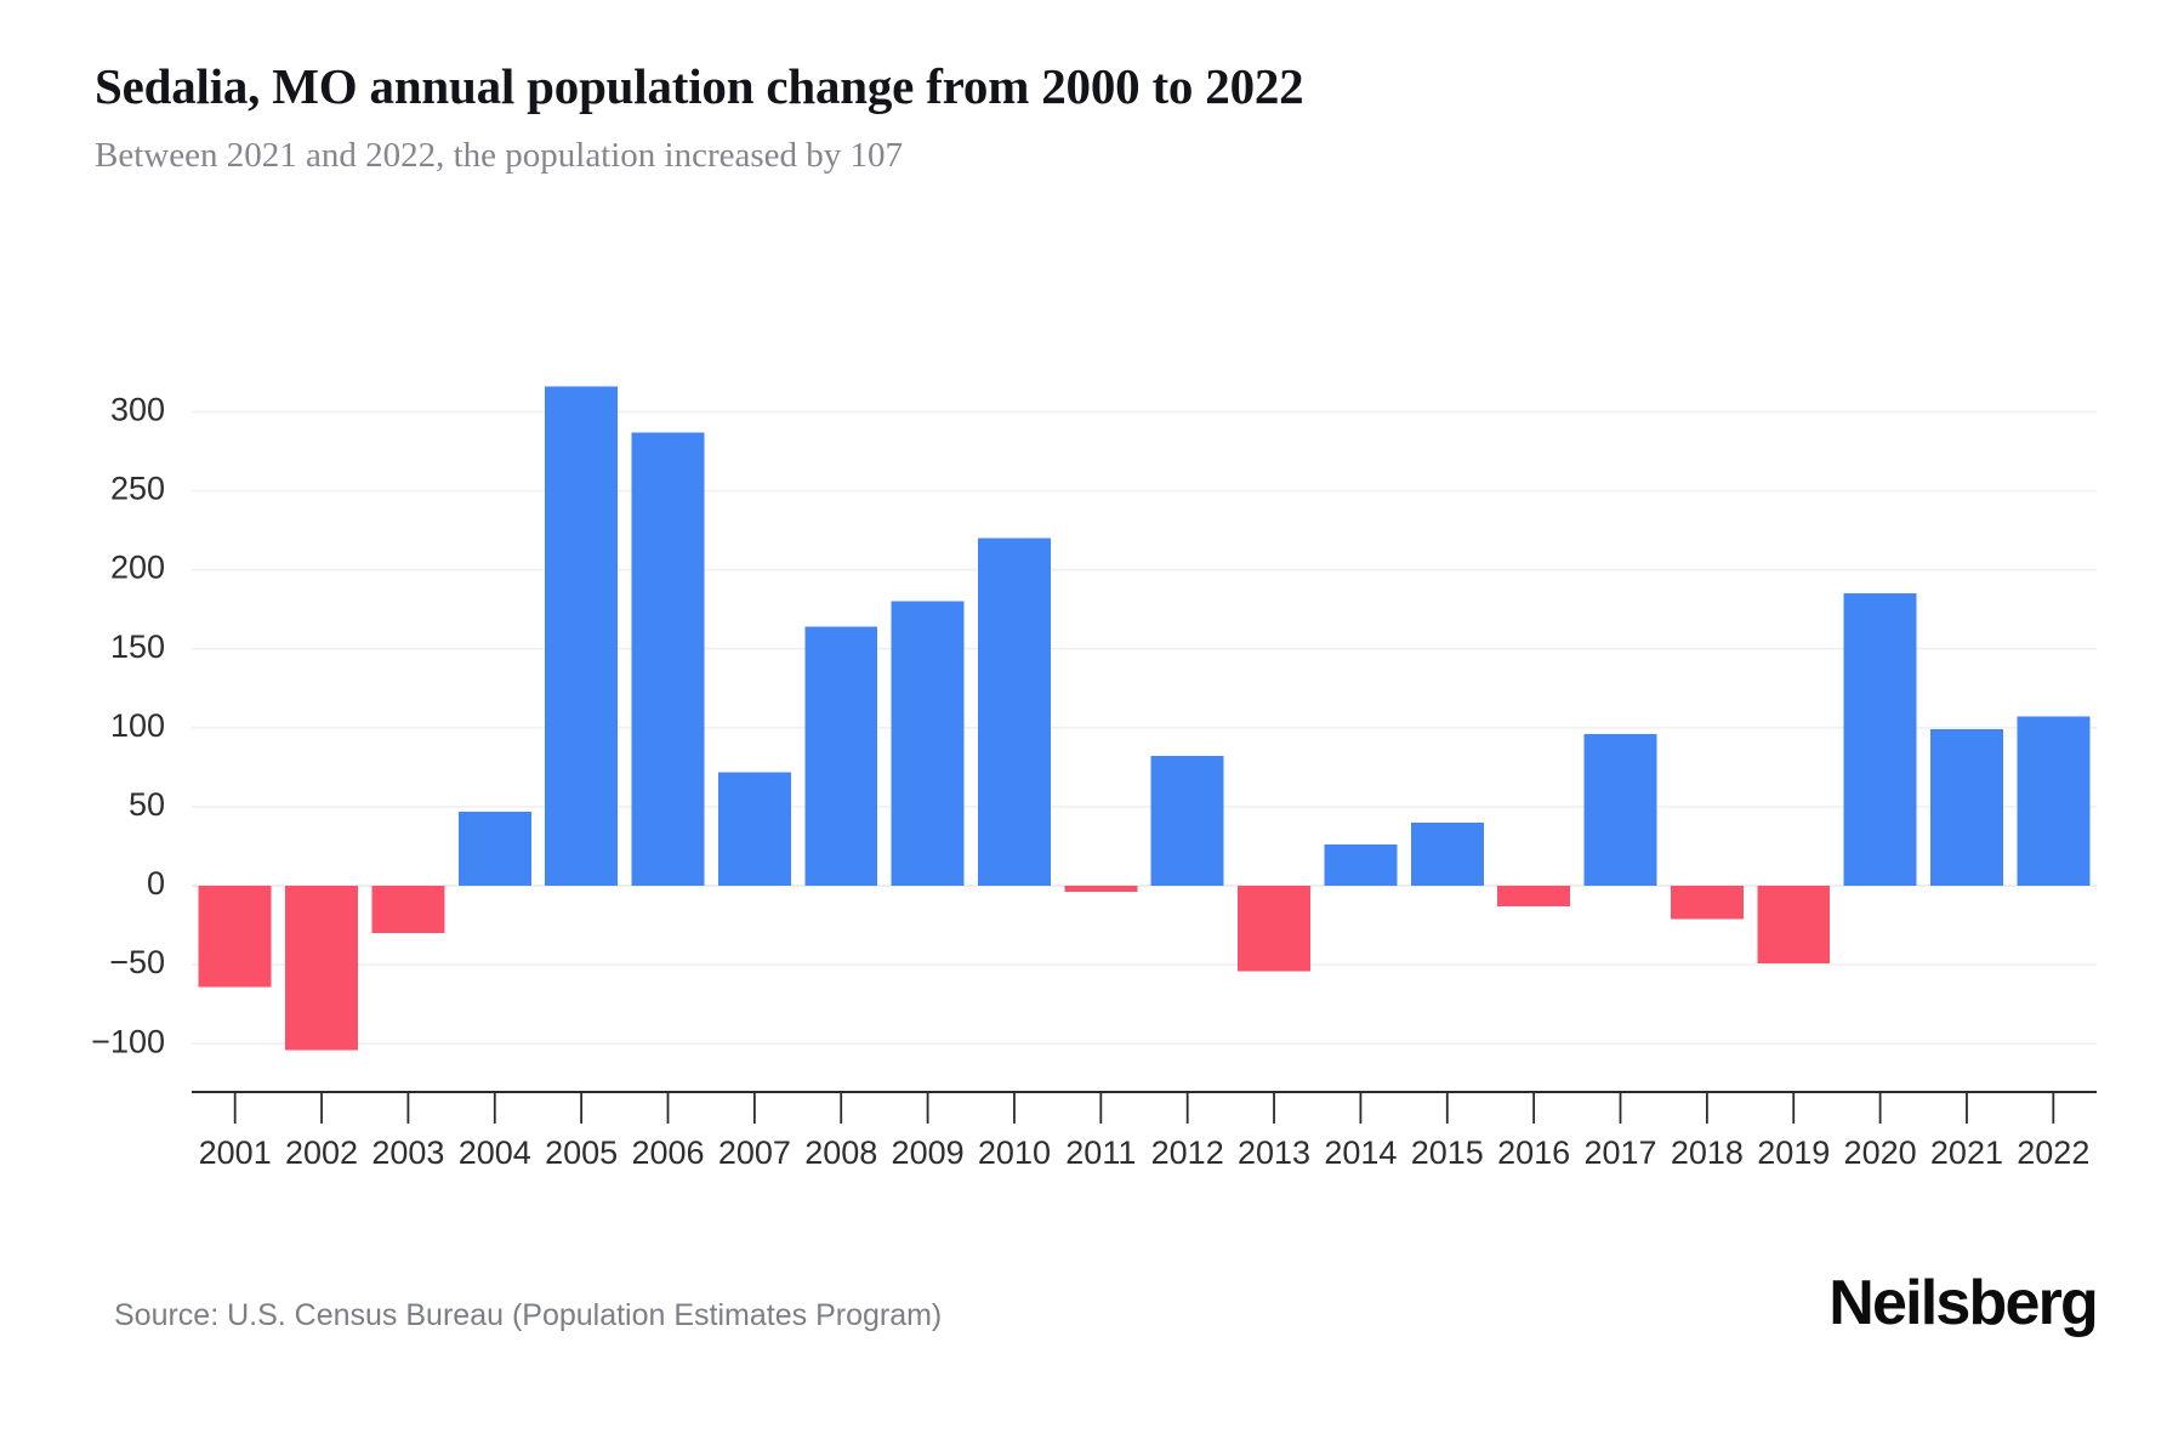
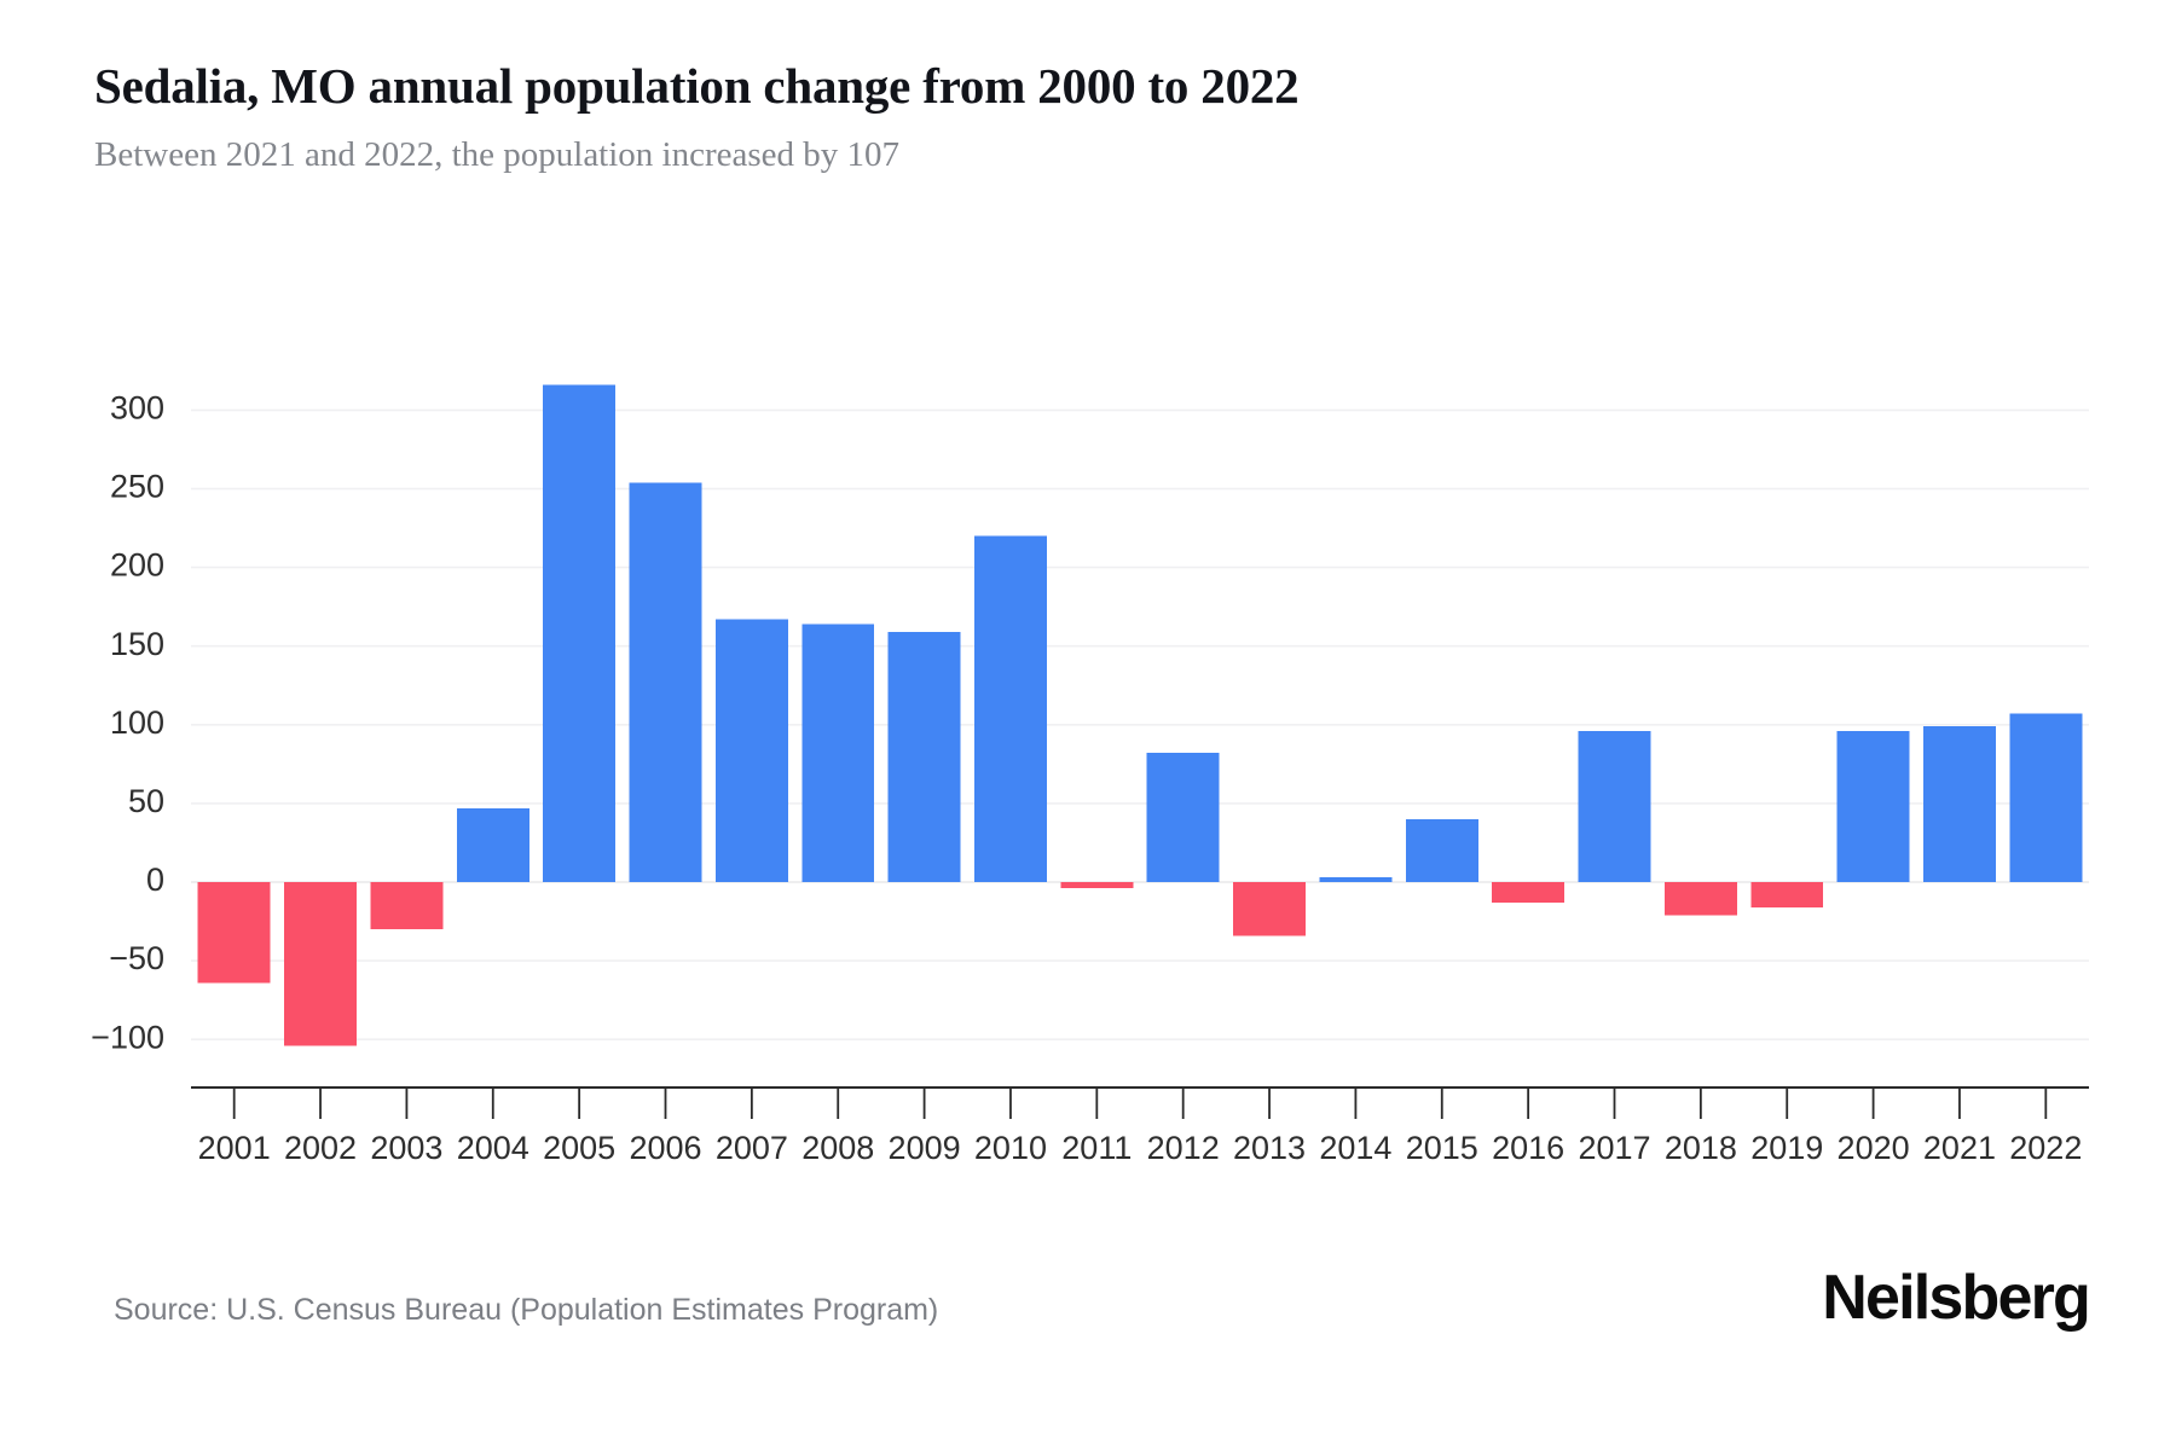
2006: 287 -> 254
2007: 72 -> 167
2009: 180 -> 159
2013: -54 -> -34
2014: 26 -> 3
2019: -49 -> -16
2020: 185 -> 96
